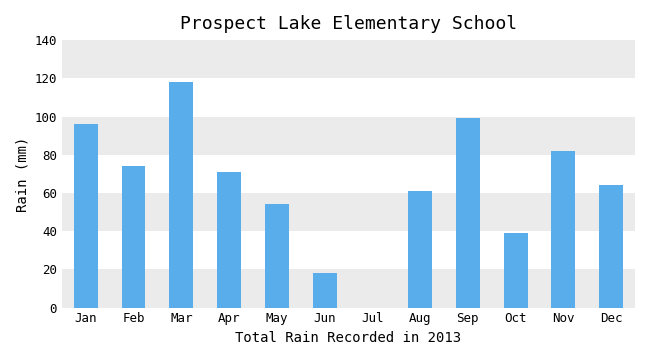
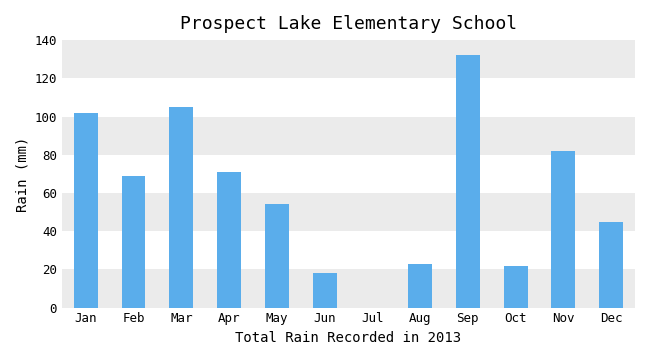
Jan: 96 -> 102
Feb: 74 -> 69
Mar: 118 -> 105
Aug: 61 -> 23
Sep: 99 -> 132
Oct: 39 -> 22
Dec: 64 -> 45
